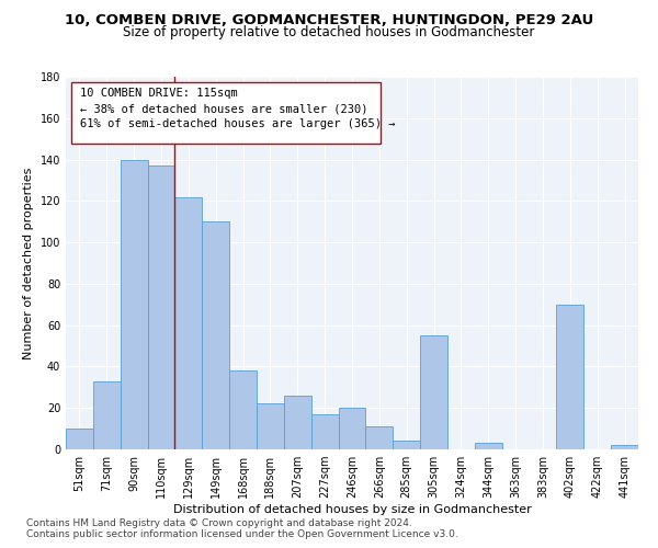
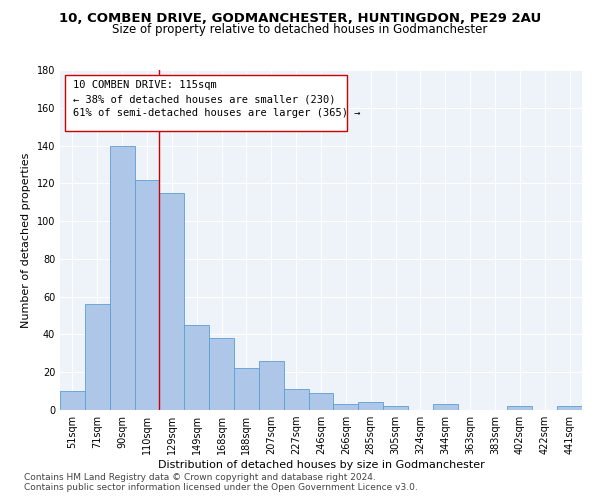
71sqm: 33 -> 56
110sqm: 137 -> 122
129sqm: 122 -> 115
149sqm: 110 -> 45
227sqm: 17 -> 11
246sqm: 20 -> 9
266sqm: 11 -> 3
305sqm: 55 -> 2
402sqm: 70 -> 2
